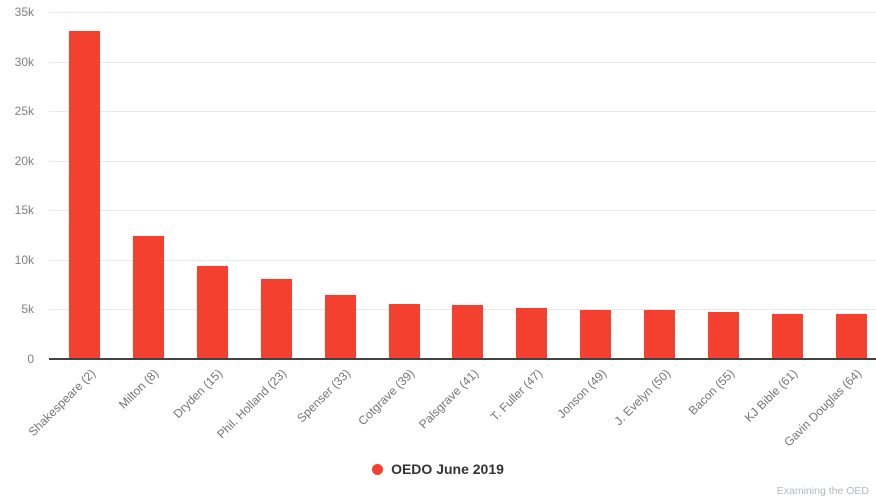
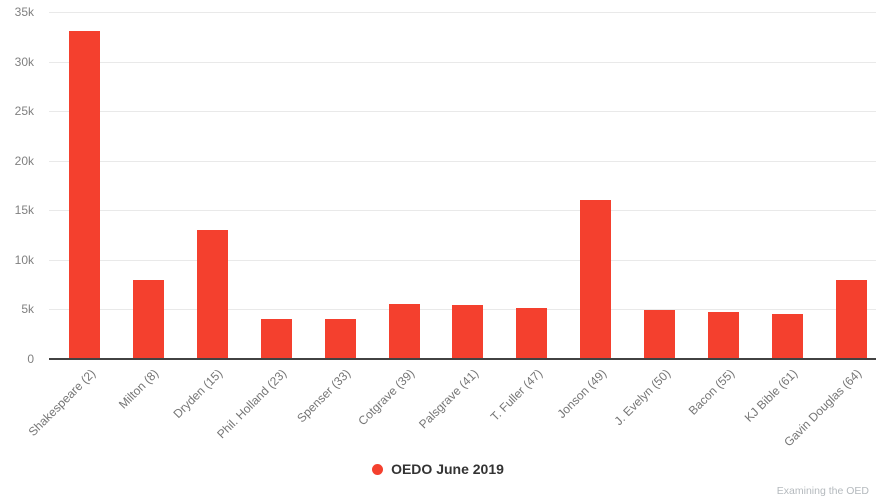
Milton (8): 12k -> 8k
Dryden (15): 9k -> 13k
Phil. Holland (23): 8k -> 4k
Spenser (33): 6k -> 4k
Jonson (49): 5k -> 16k
Gavin Douglas (64): 4k -> 8k
